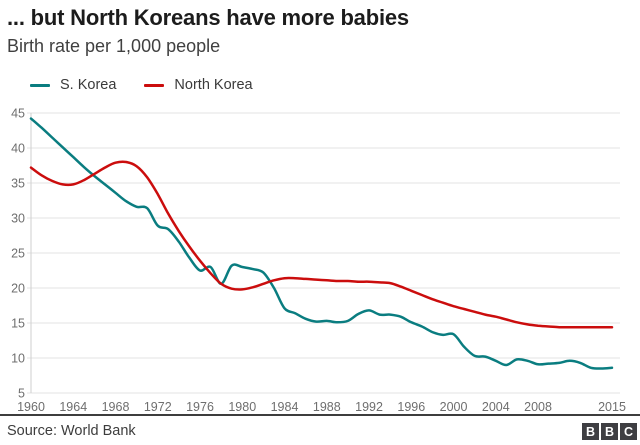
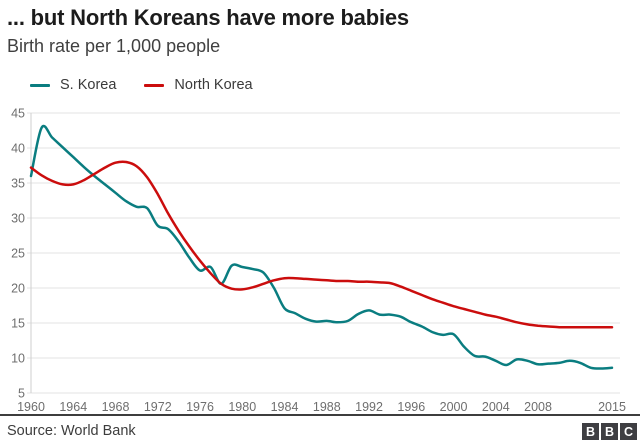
S. Korea/1960: 44 -> 36
